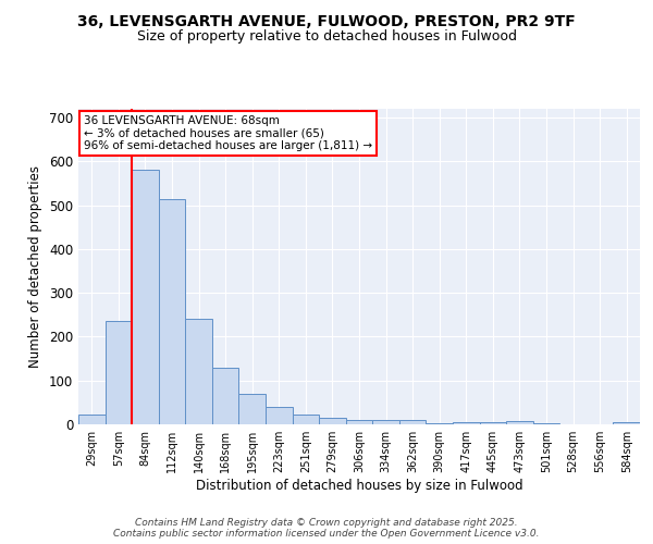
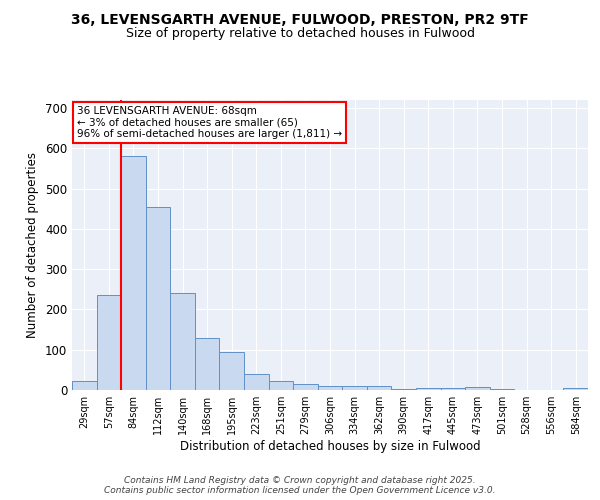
112sqm: 515 -> 455
195sqm: 70 -> 95
